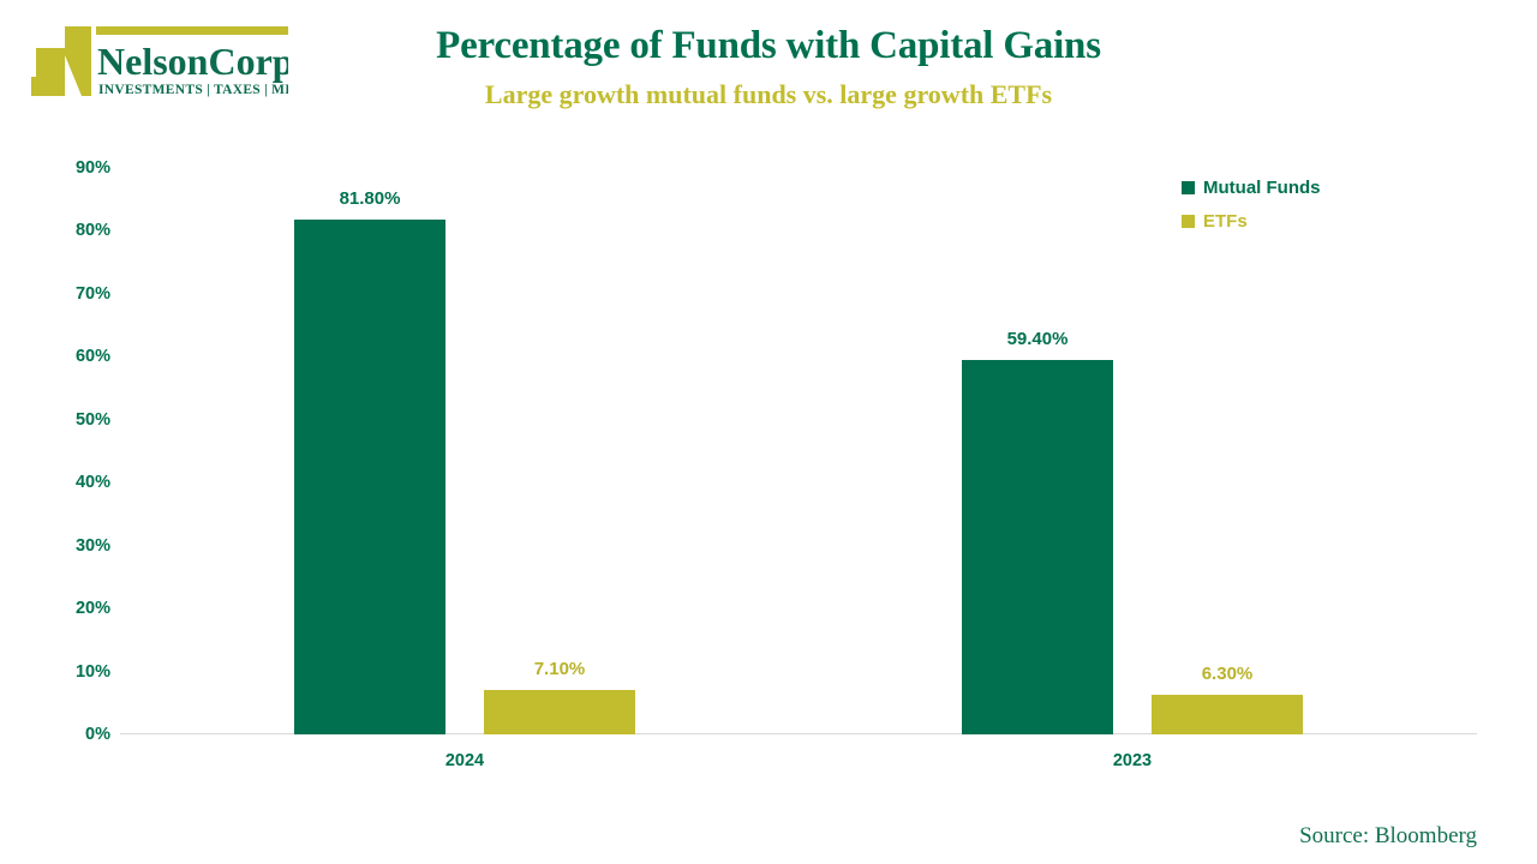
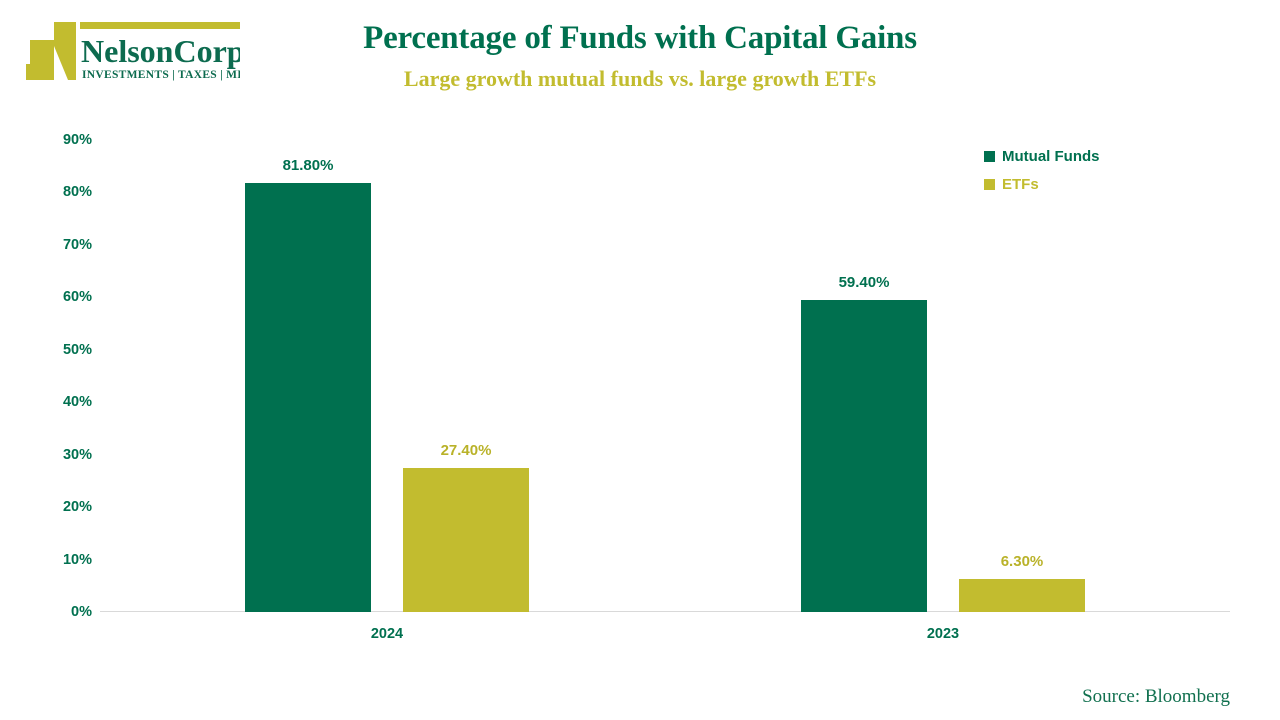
ETFs/2024: 7.10% -> 27.40%
